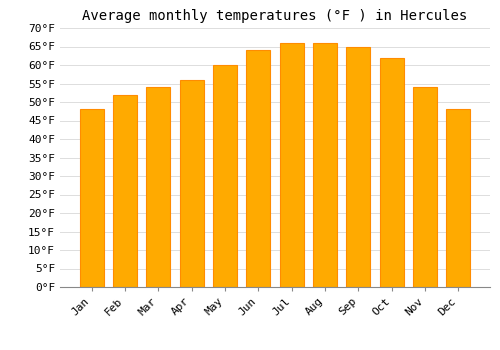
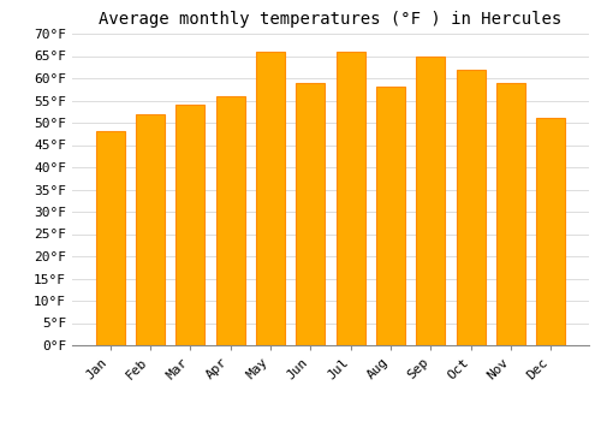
May: 60°F -> 66°F
Jun: 64°F -> 59°F
Aug: 66°F -> 58°F
Nov: 54°F -> 59°F
Dec: 48°F -> 51°F
